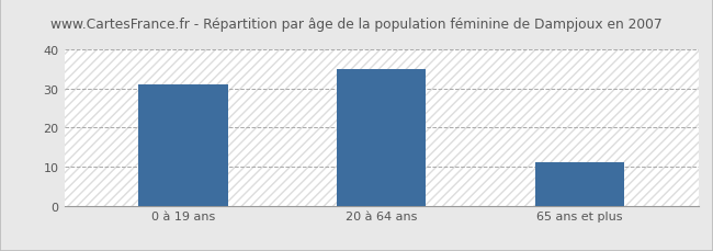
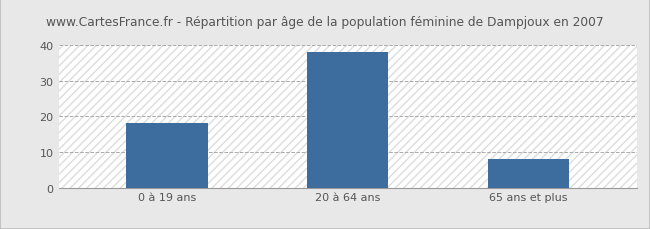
0 à 19 ans: 31 -> 18
20 à 64 ans: 35 -> 38
65 ans et plus: 11 -> 8
